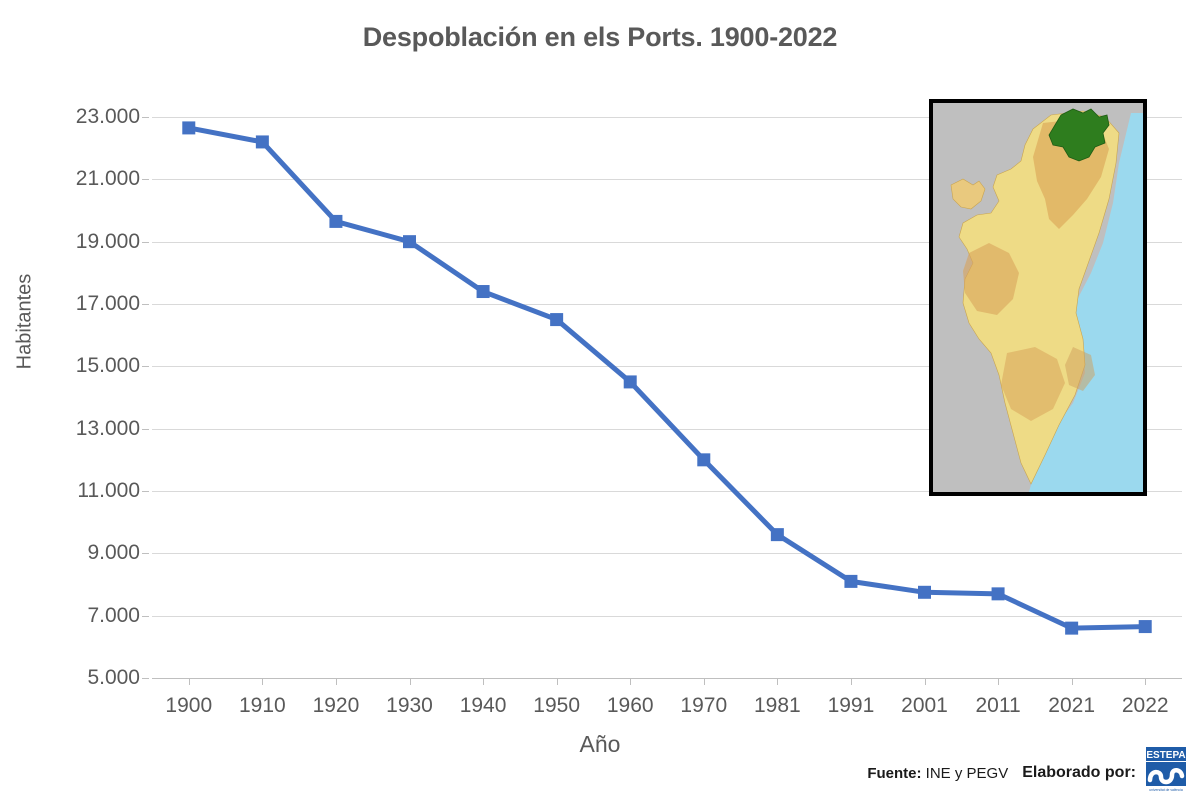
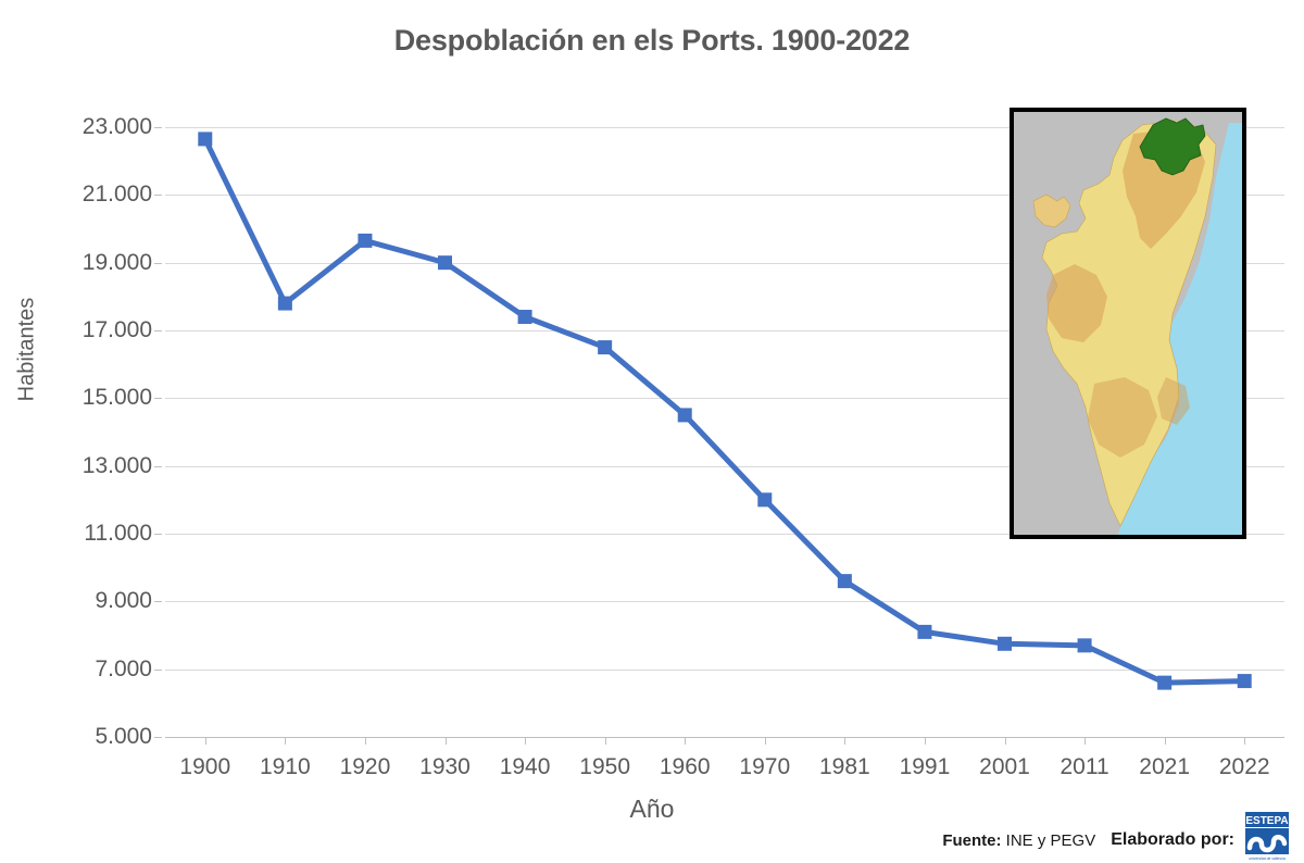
1910: 22200 -> 17800
